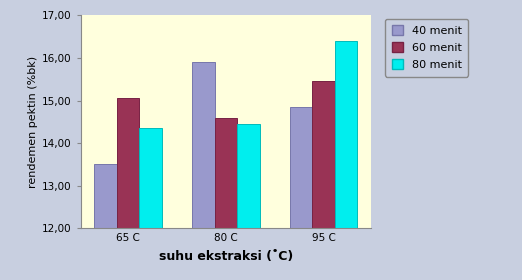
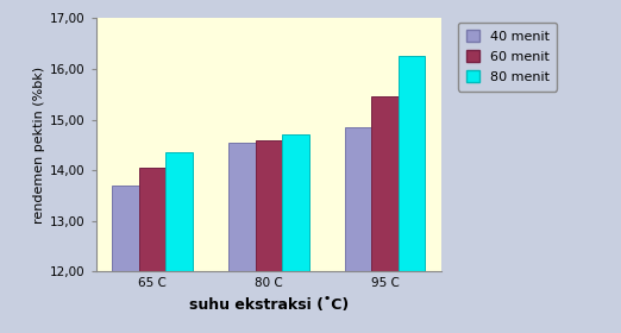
40 menit/65 C: 13,50 -> 13,70
60 menit/65 C: 15,05 -> 14,05
40 menit/80 C: 15,90 -> 14,55
80 menit/80 C: 14,45 -> 14,70
80 menit/95 C: 16,40 -> 16,25
